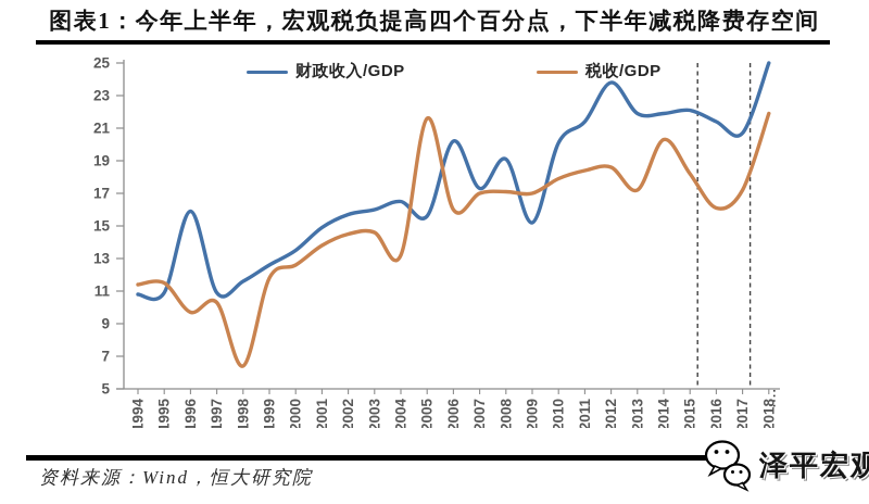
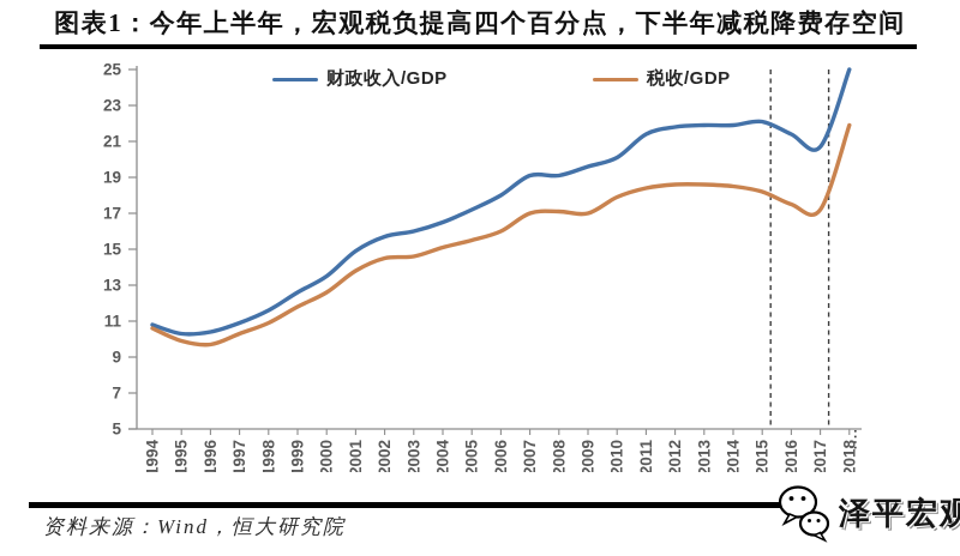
税收/GDP/1994: 11.4 -> 10.6
财政收入/GDP/1995: 10.9 -> 10.3
税收/GDP/1995: 11.5 -> 9.9
财政收入/GDP/1996: 15.9 -> 10.4
税收/GDP/1998: 6.4 -> 10.9
税收/GDP/2004: 13.2 -> 15.1
财政收入/GDP/2005: 15.6 -> 17.2
税收/GDP/2005: 21.6 -> 15.5
财政收入/GDP/2006: 20.2 -> 18.0
财政收入/GDP/2007: 17.3 -> 19.1
财政收入/GDP/2009: 15.2 -> 19.6
财政收入/GDP/2012: 23.8 -> 21.8
税收/GDP/2013: 17.2 -> 18.6
税收/GDP/2014: 20.3 -> 18.5
税收/GDP/2016: 16.1 -> 17.5
